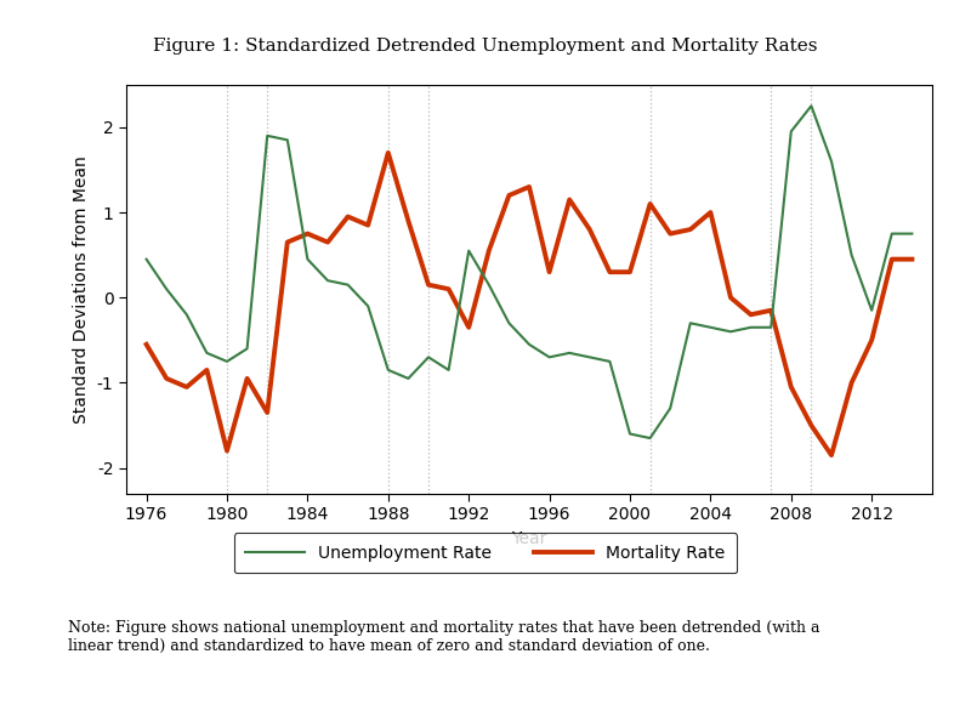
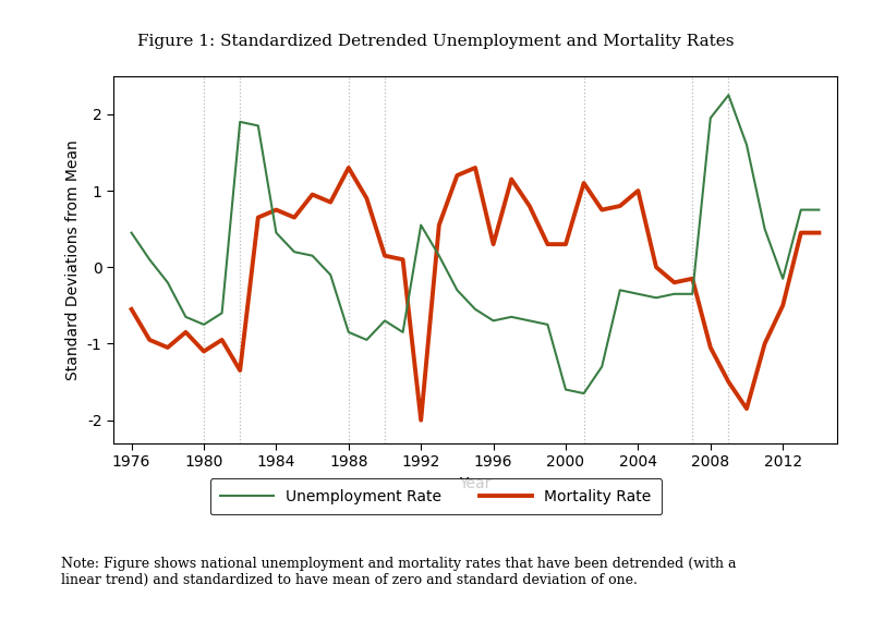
Mortality Rate/1980: -1.80 -> -1.10
Mortality Rate/1988: 1.70 -> 1.30
Mortality Rate/1992: -0.35 -> -2.00
